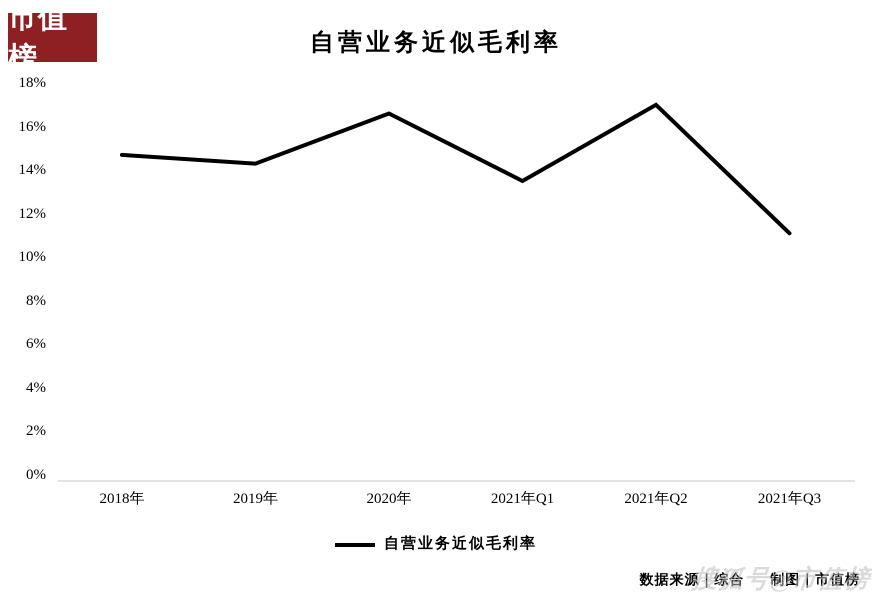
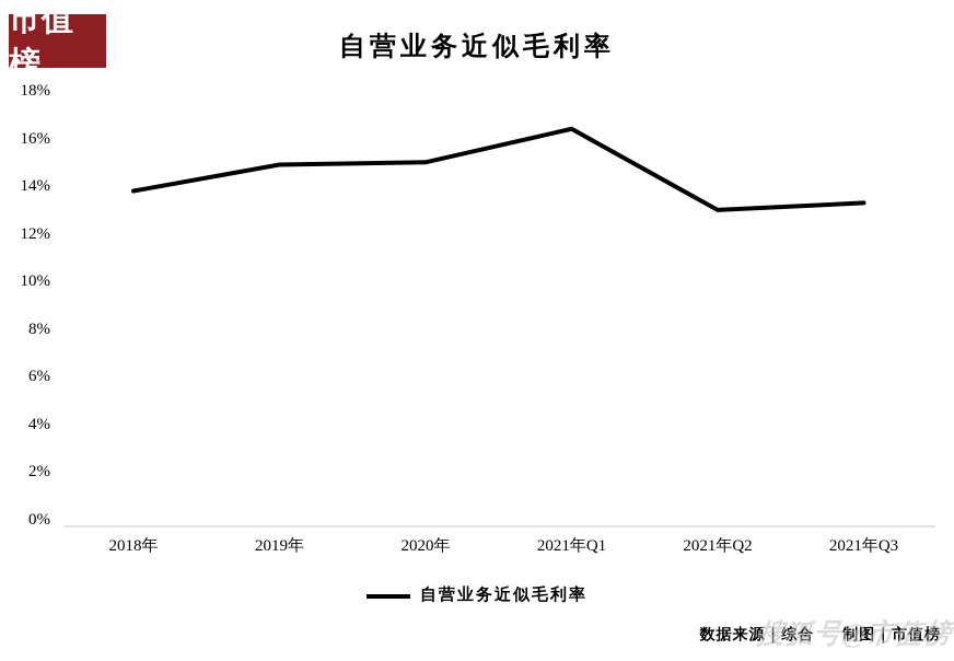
2018年: 14.7% -> 13.8%
2019年: 14.3% -> 14.9%
2020年: 16.6% -> 15.0%
2021年Q1: 13.5% -> 16.4%
2021年Q2: 17.0% -> 13.0%
2021年Q3: 11.1% -> 13.3%
